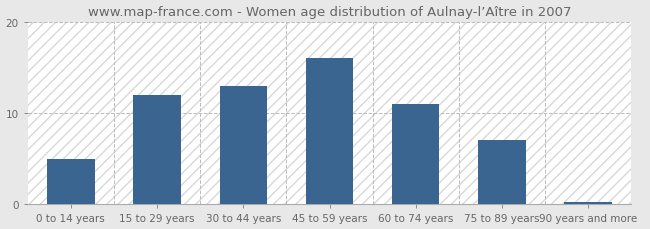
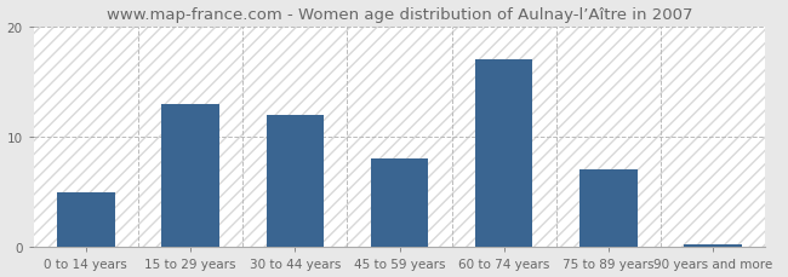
15 to 29 years: 12.0 -> 13.0
30 to 44 years: 13.0 -> 12.0
45 to 59 years: 16.0 -> 8.0
60 to 74 years: 11.0 -> 17.0
